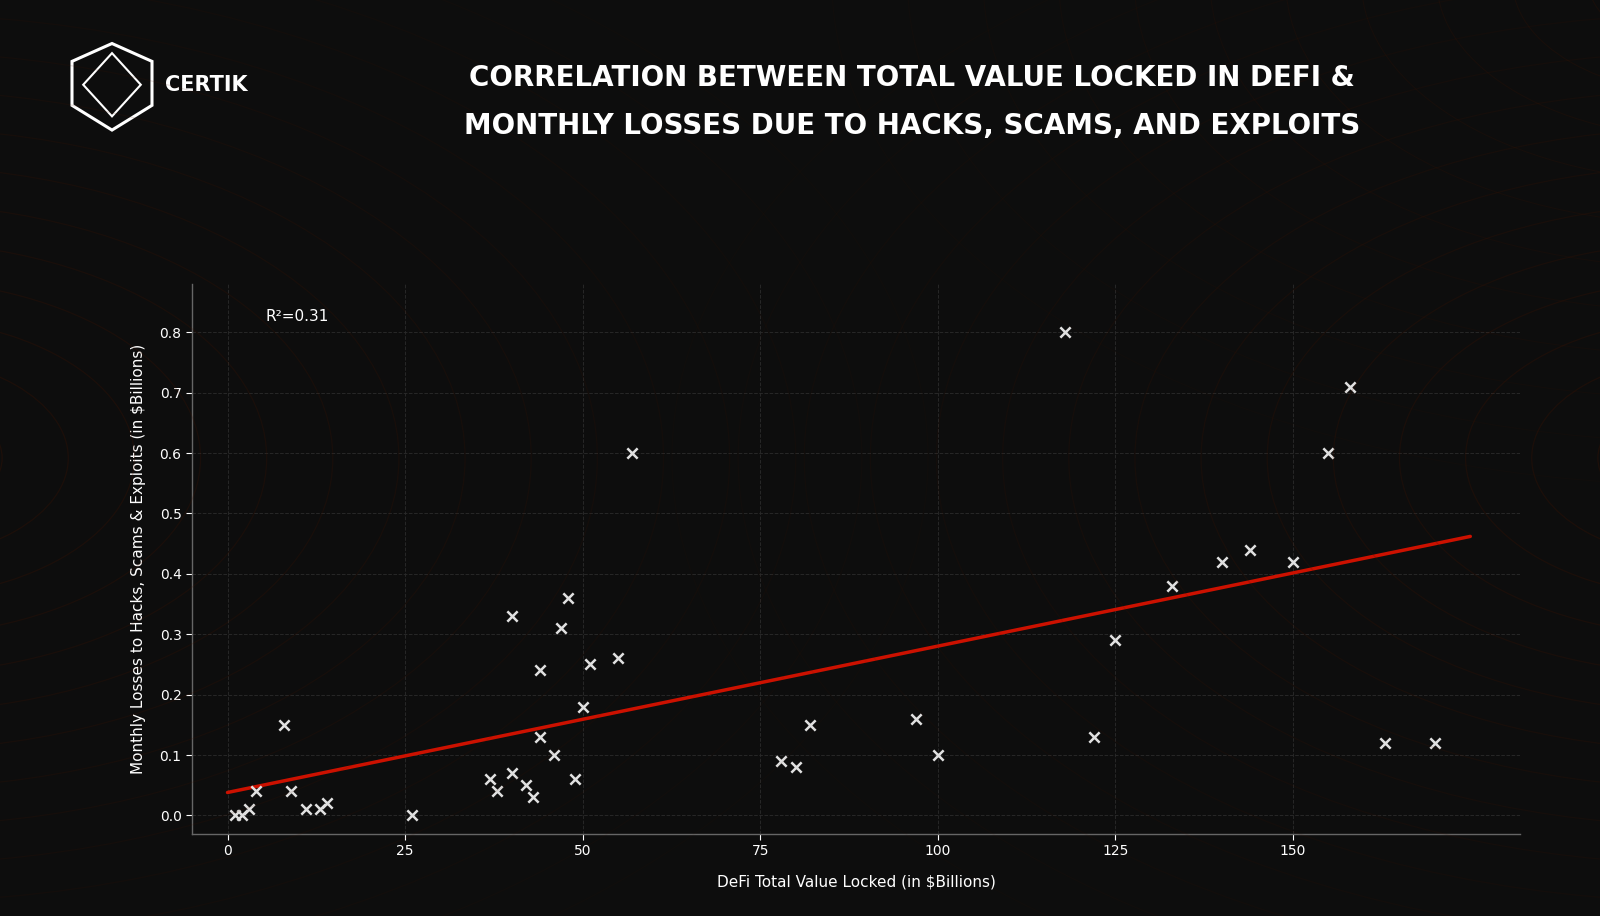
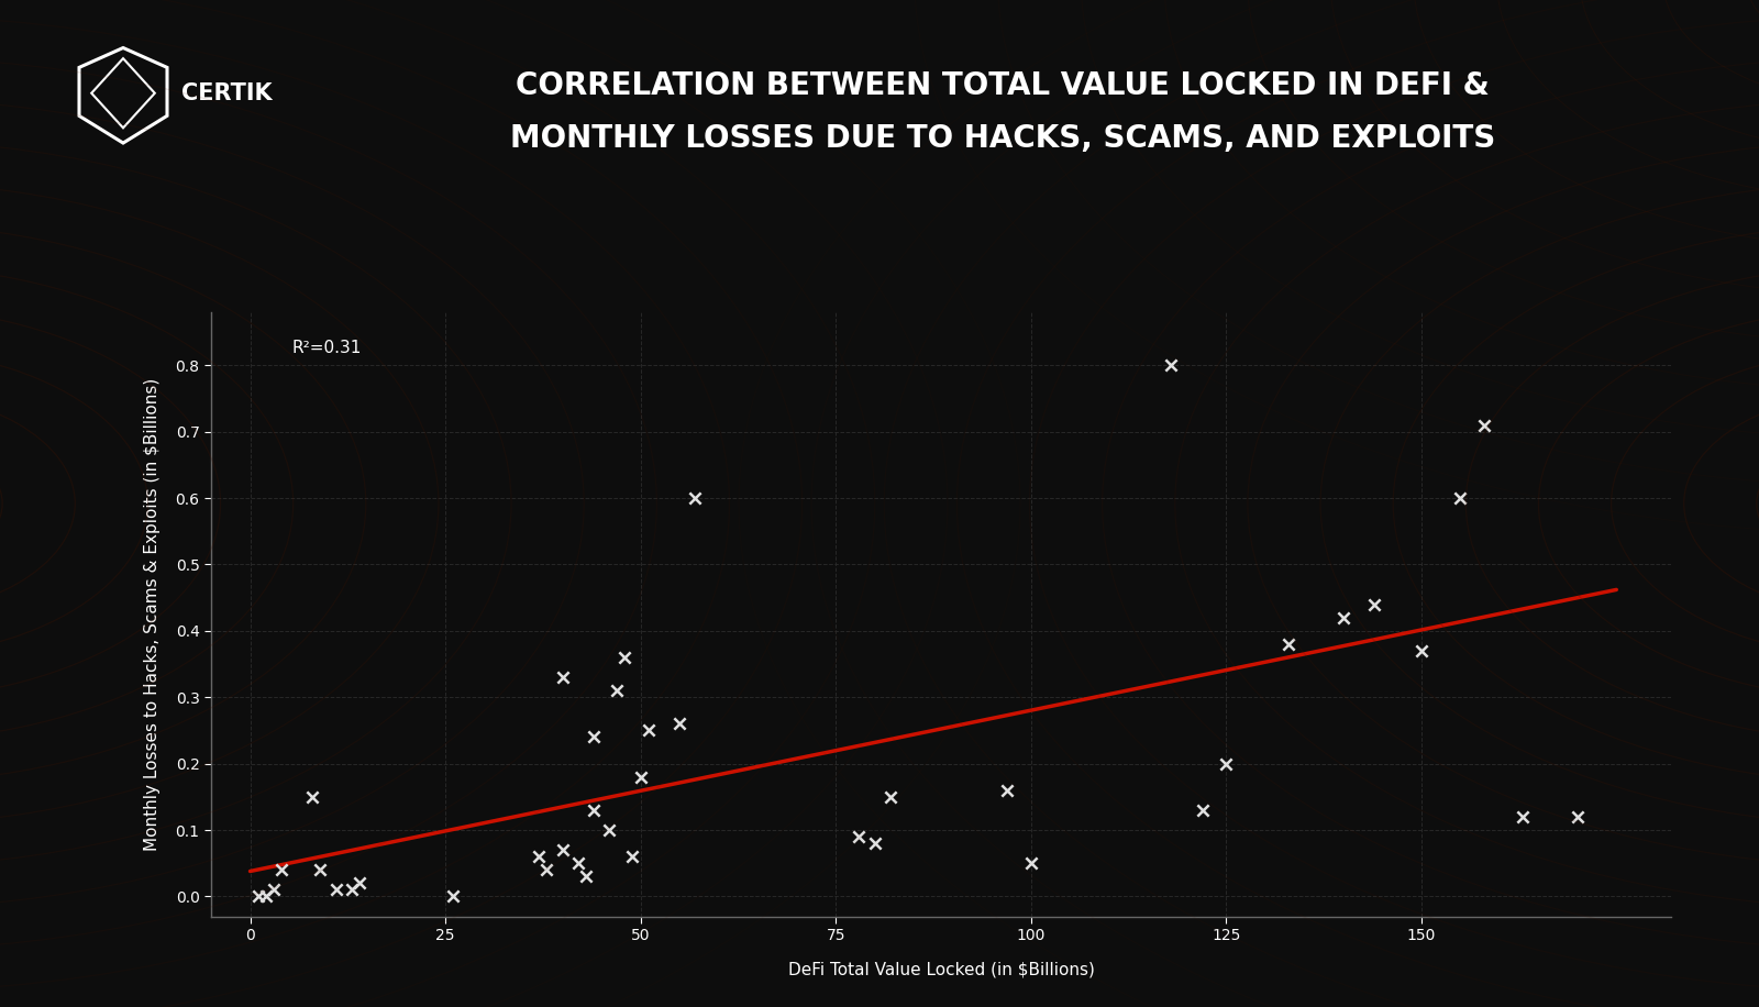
100: 0.10 -> 0.05
125: 0.29 -> 0.20
150: 0.42 -> 0.37
